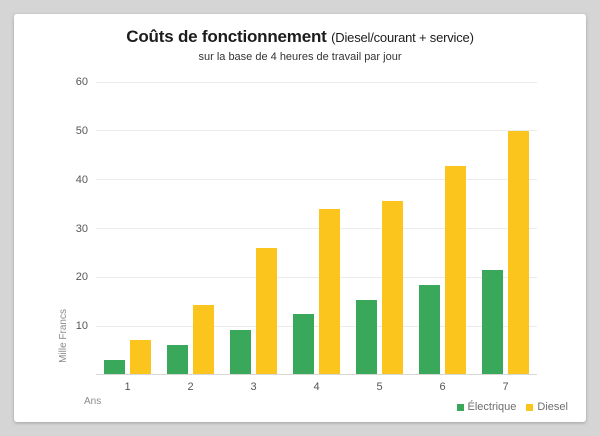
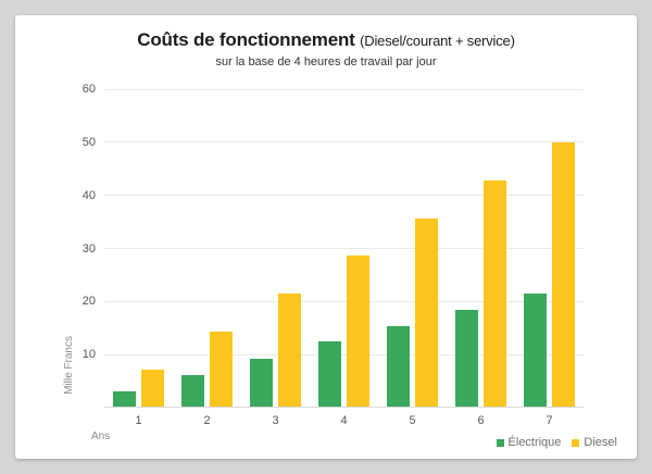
Diesel/3: 26 -> 22
Diesel/4: 34 -> 29
